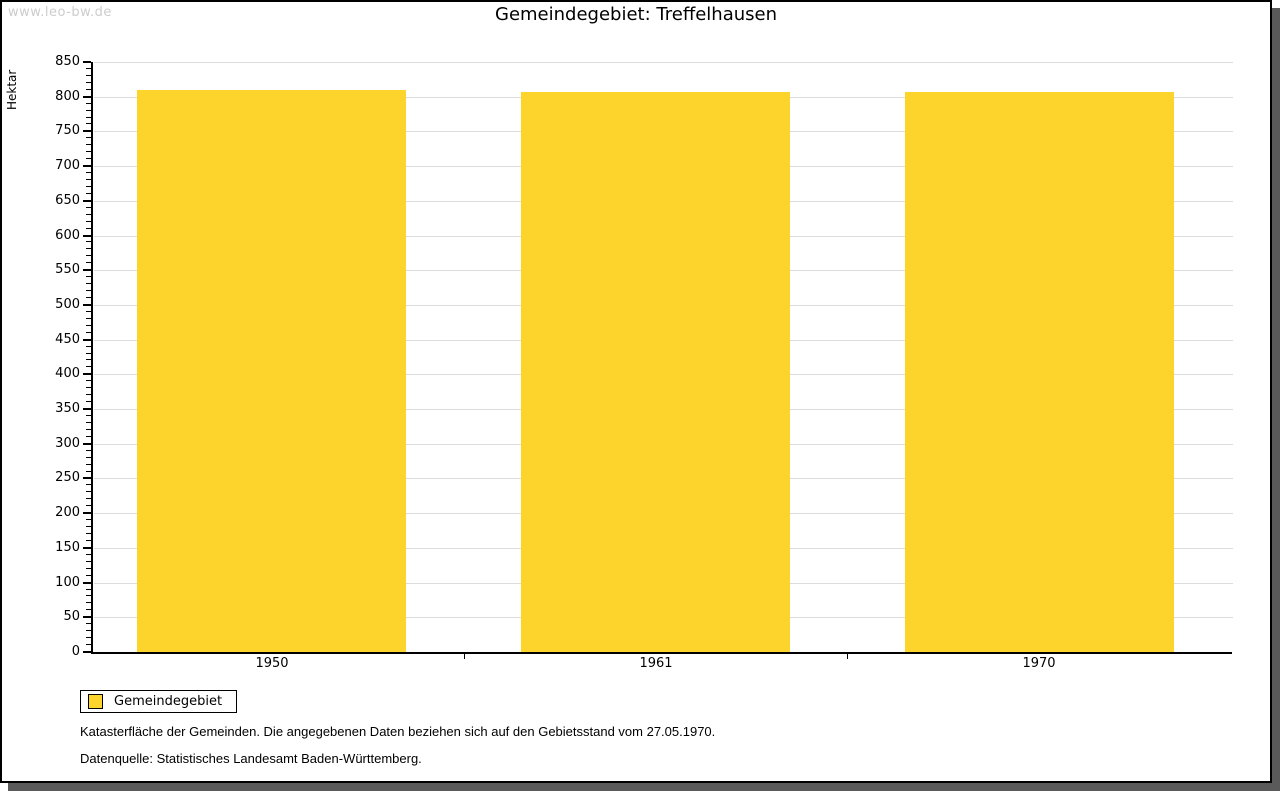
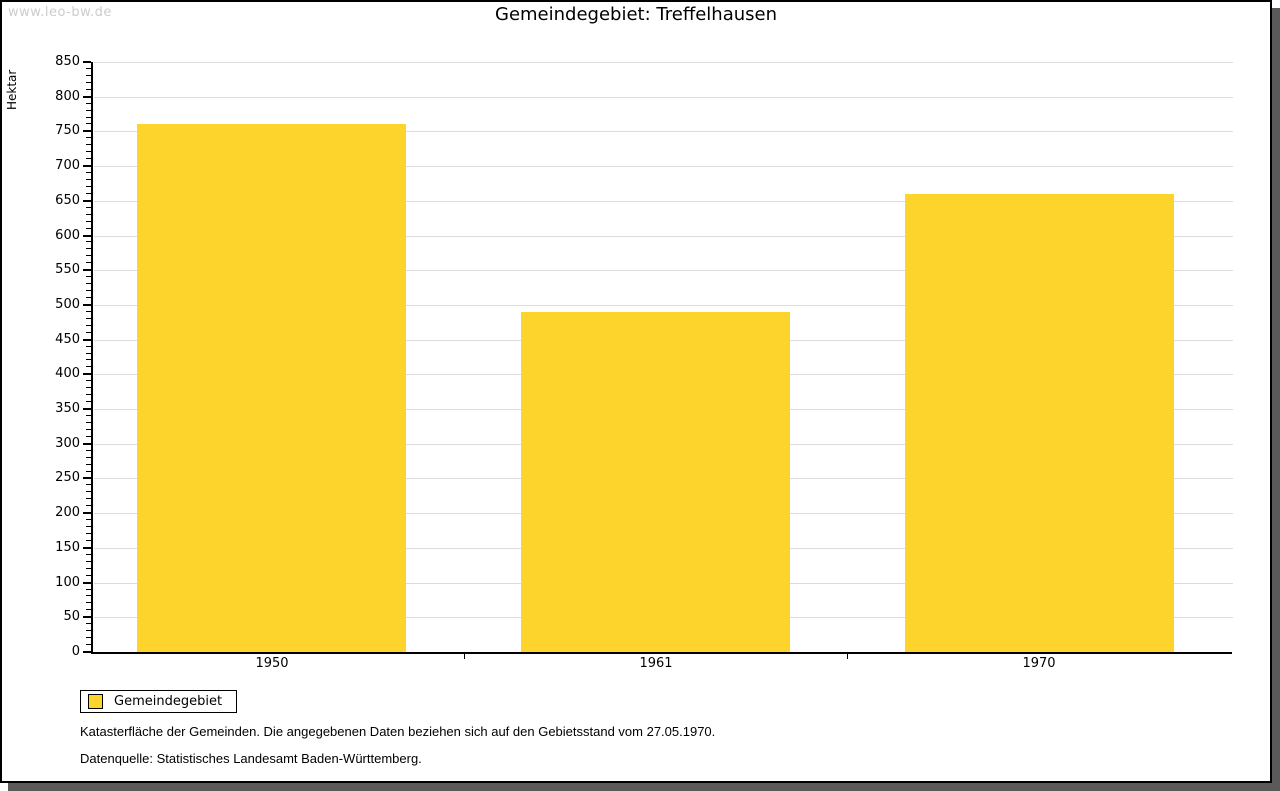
1950: 810 -> 760
1961: 810 -> 490
1970: 810 -> 660
